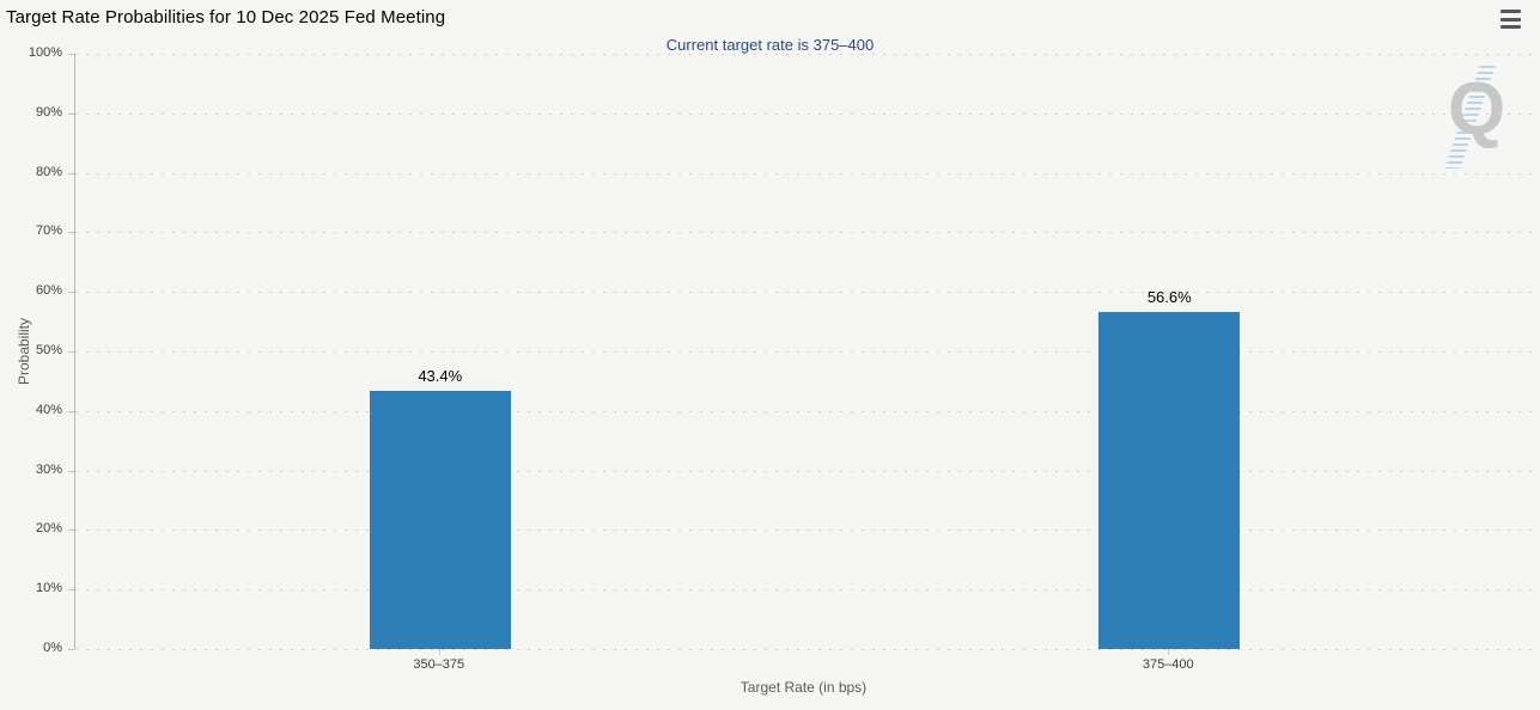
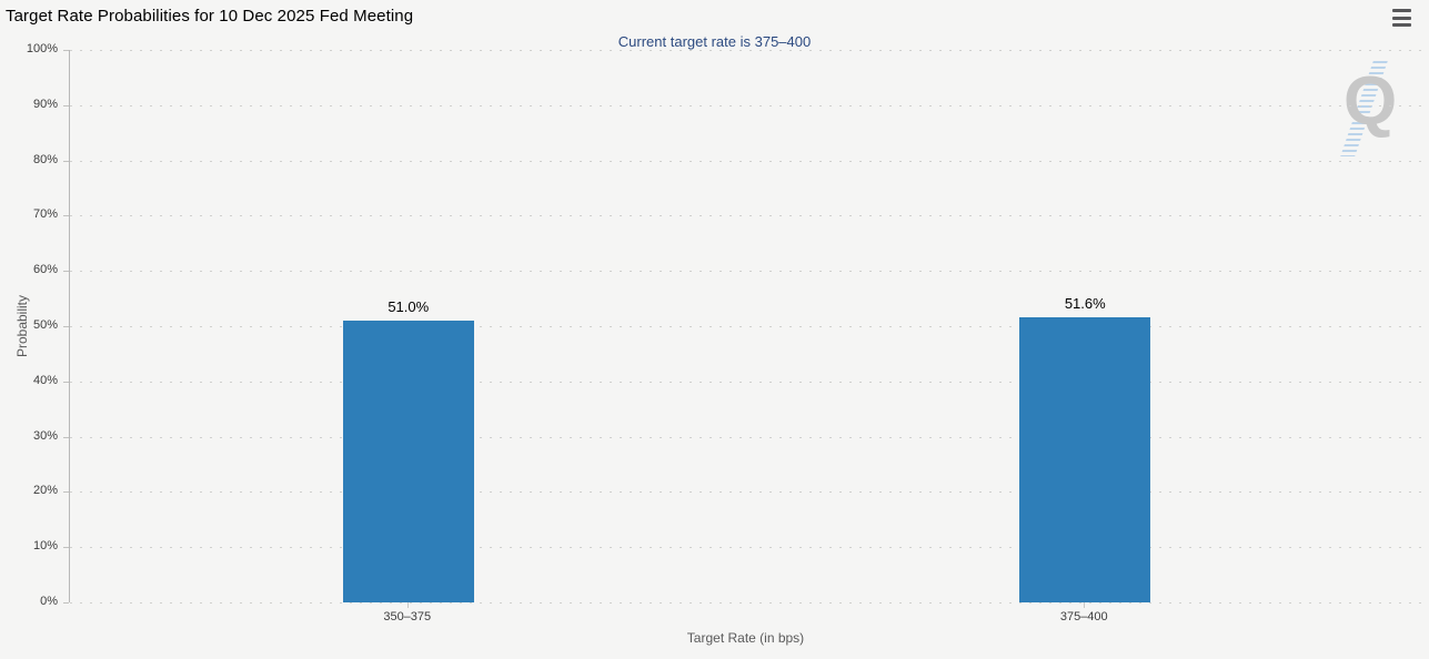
350–375: 43.4% -> 51.0%
375–400: 56.6% -> 51.6%
